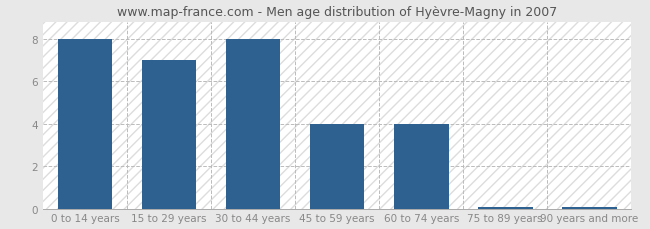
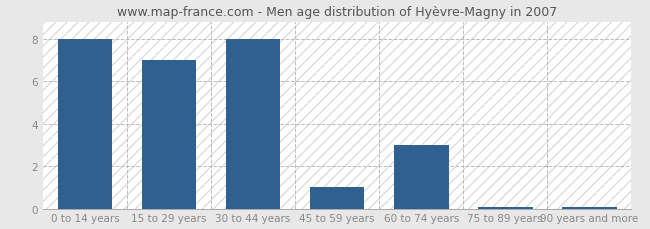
45 to 59 years: 4.00 -> 1.00
60 to 74 years: 4.00 -> 3.00
